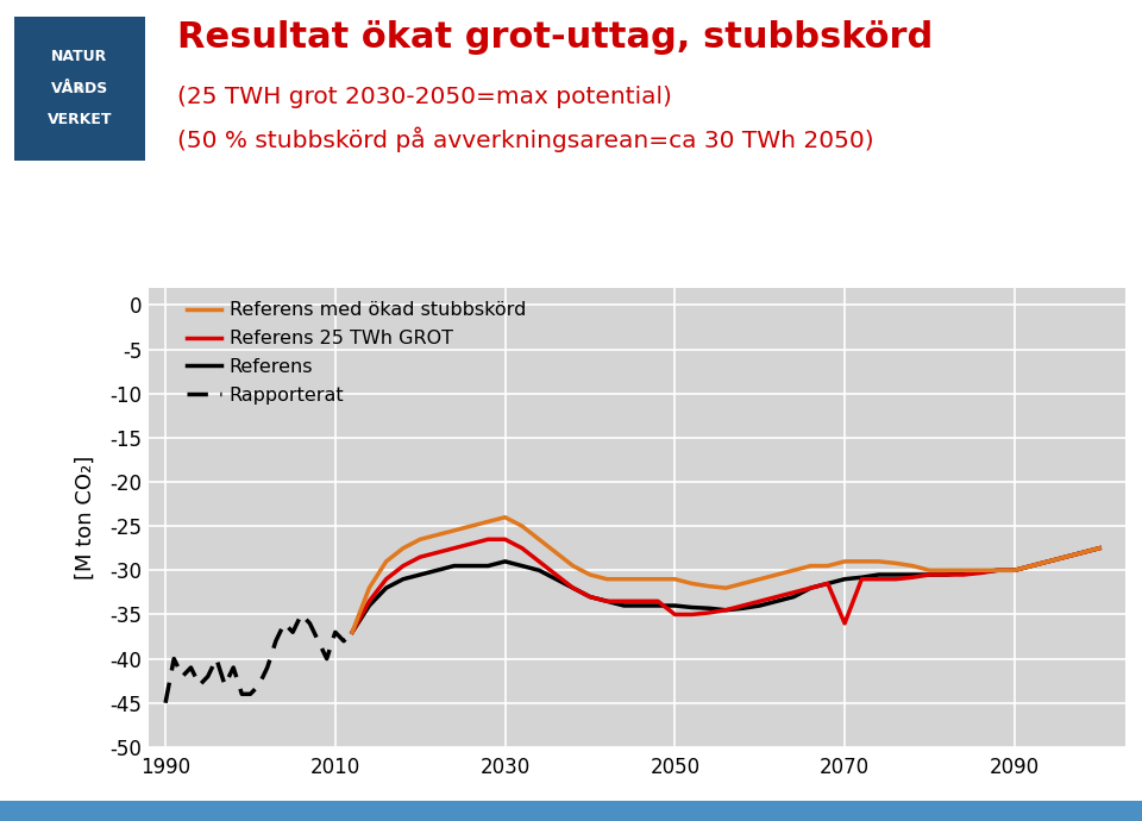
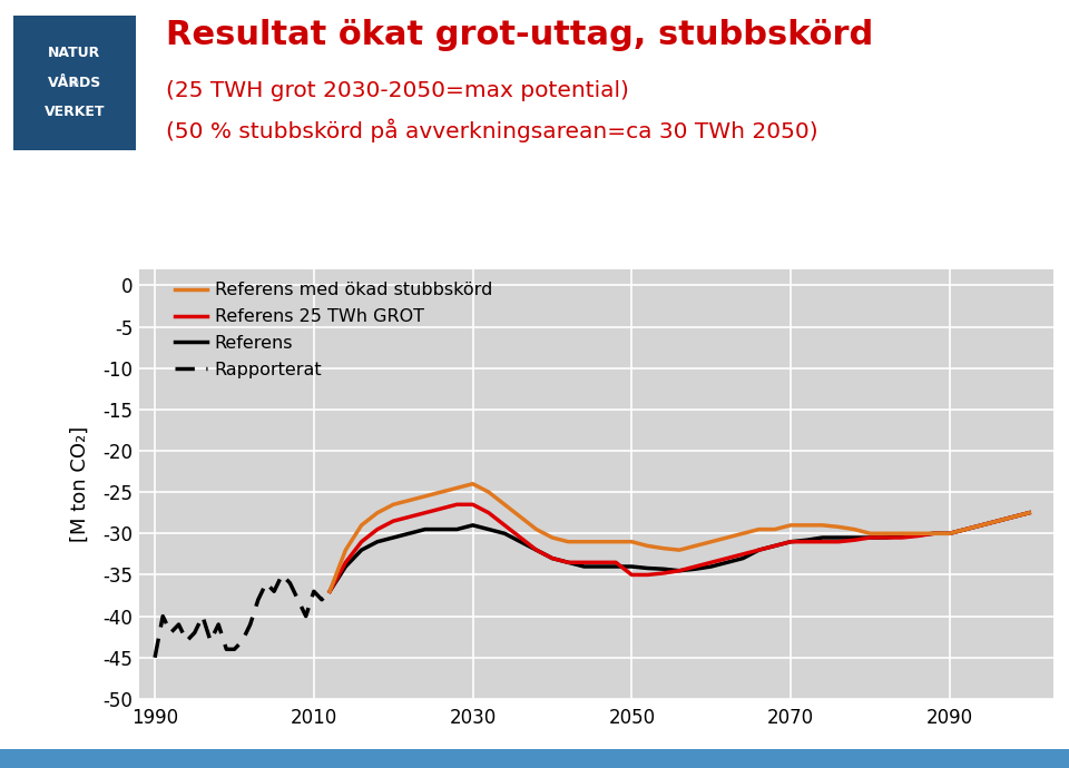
Referens 25 TWh GROT/2070: -36.0 -> -31.0
